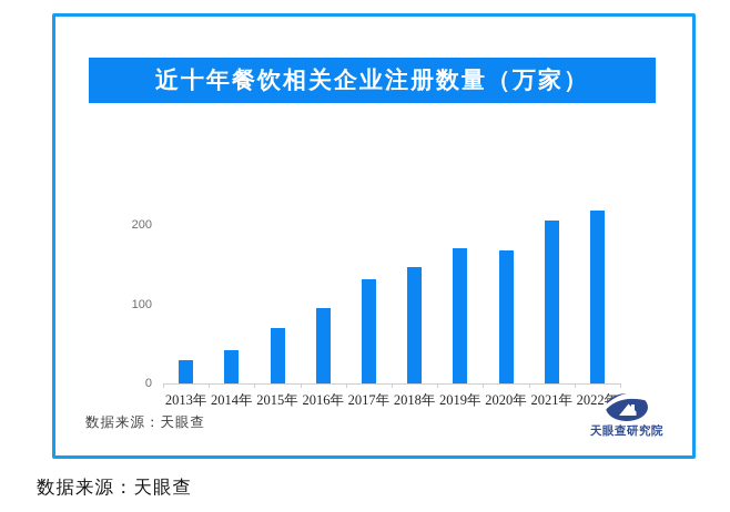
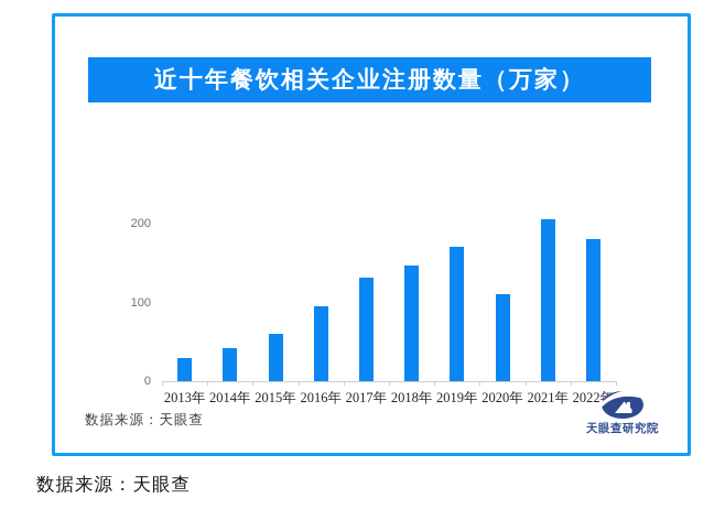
2015年: 70 -> 60
2020年: 170 -> 110
2022年: 220 -> 180
